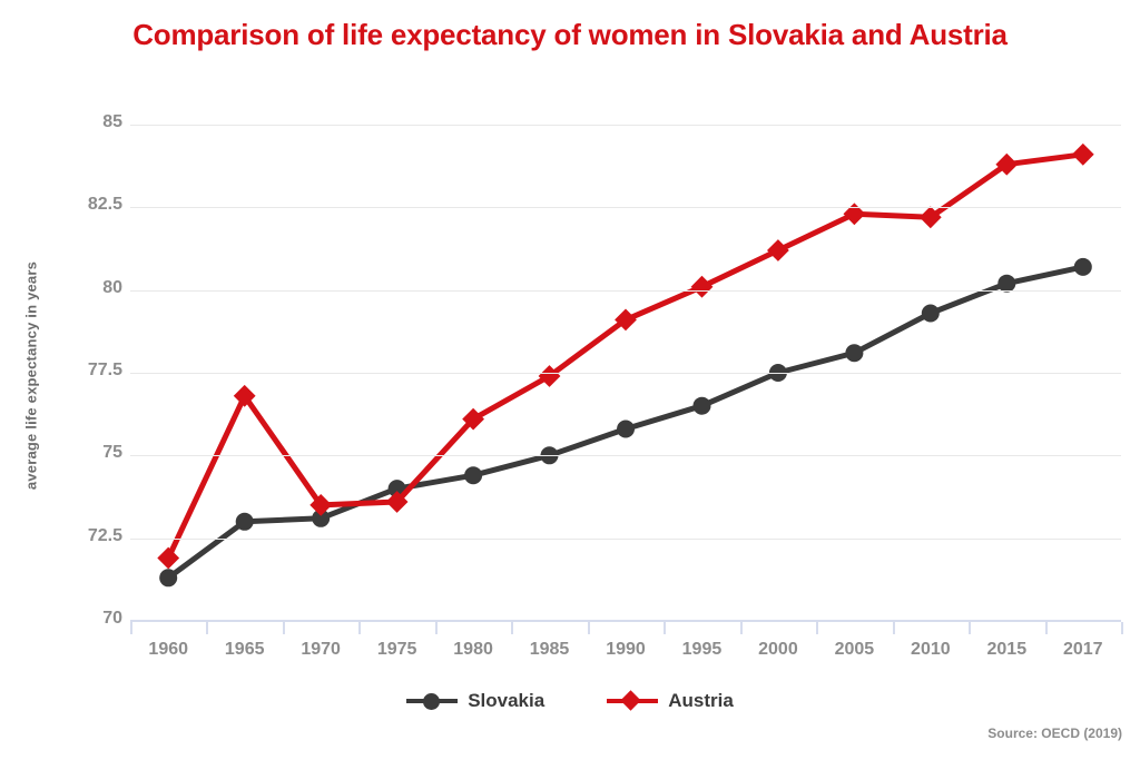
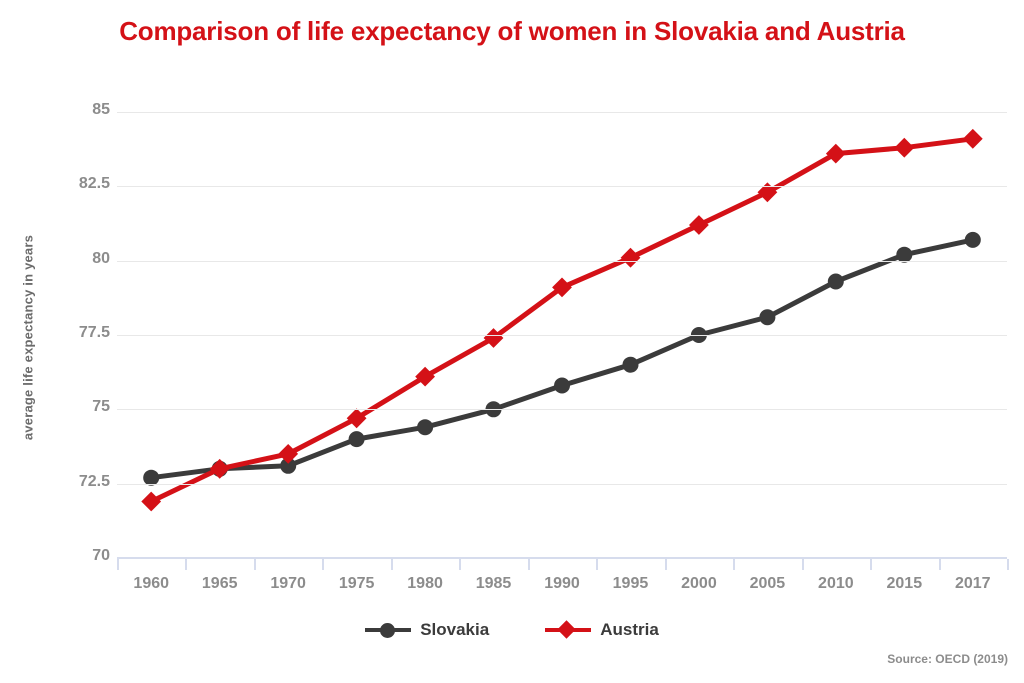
Slovakia/1960: 71.3 -> 72.7
Austria/1965: 76.8 -> 73.0
Austria/1975: 73.6 -> 74.7
Austria/2010: 82.2 -> 83.6
